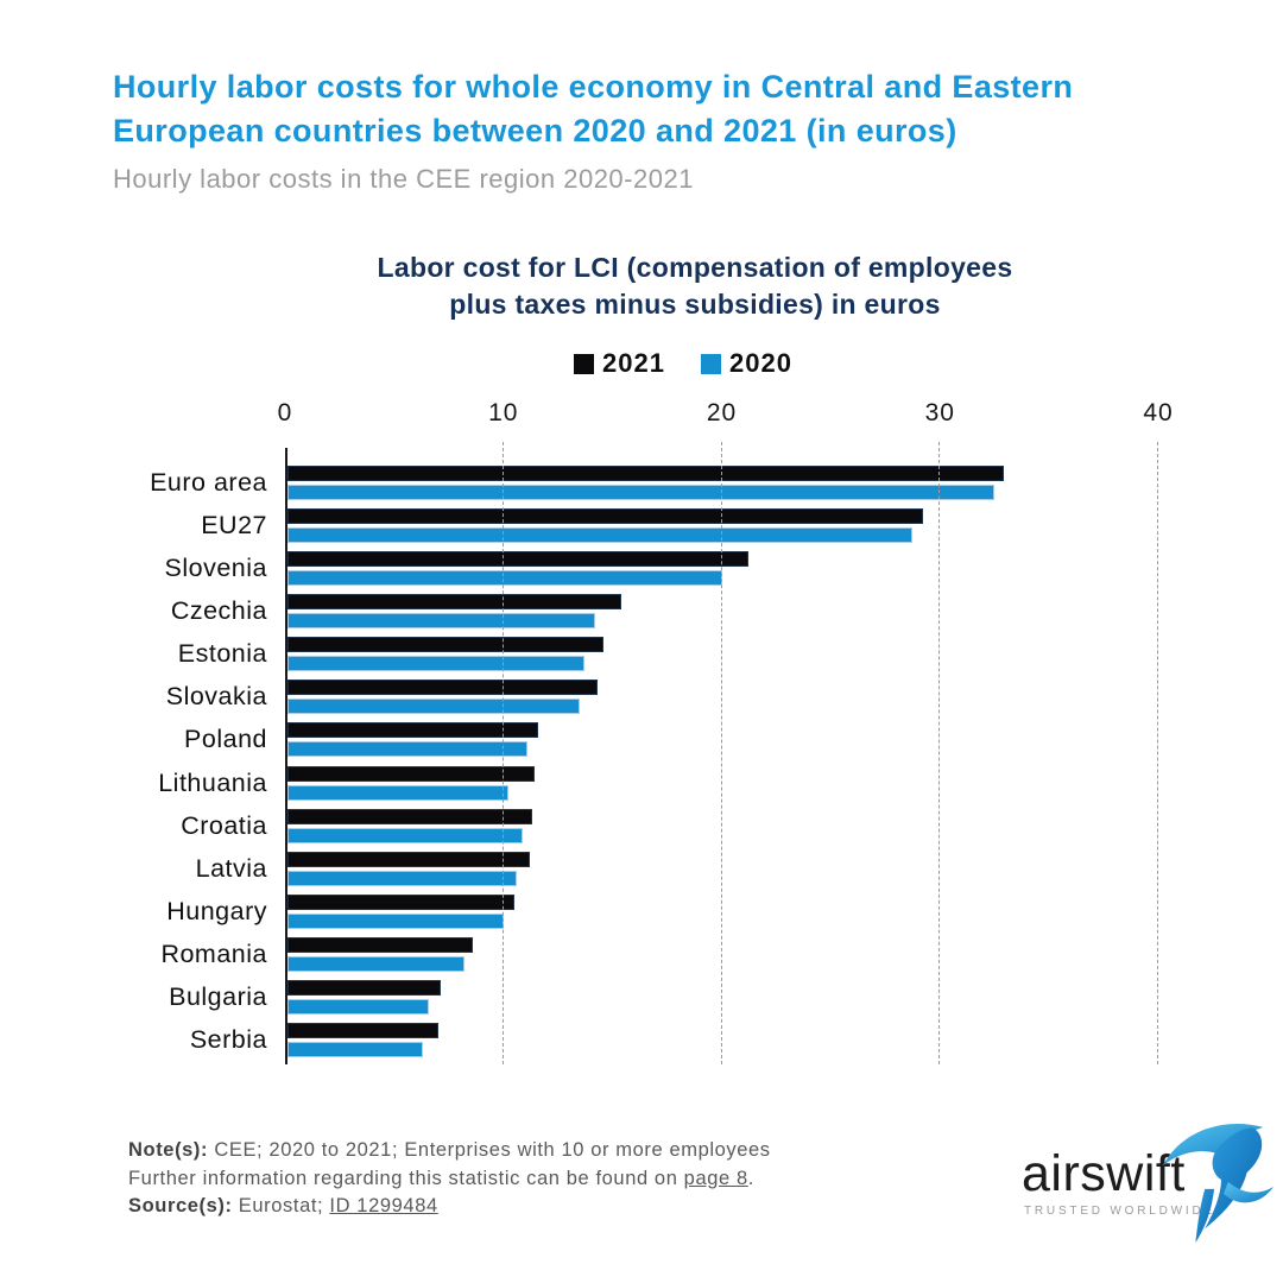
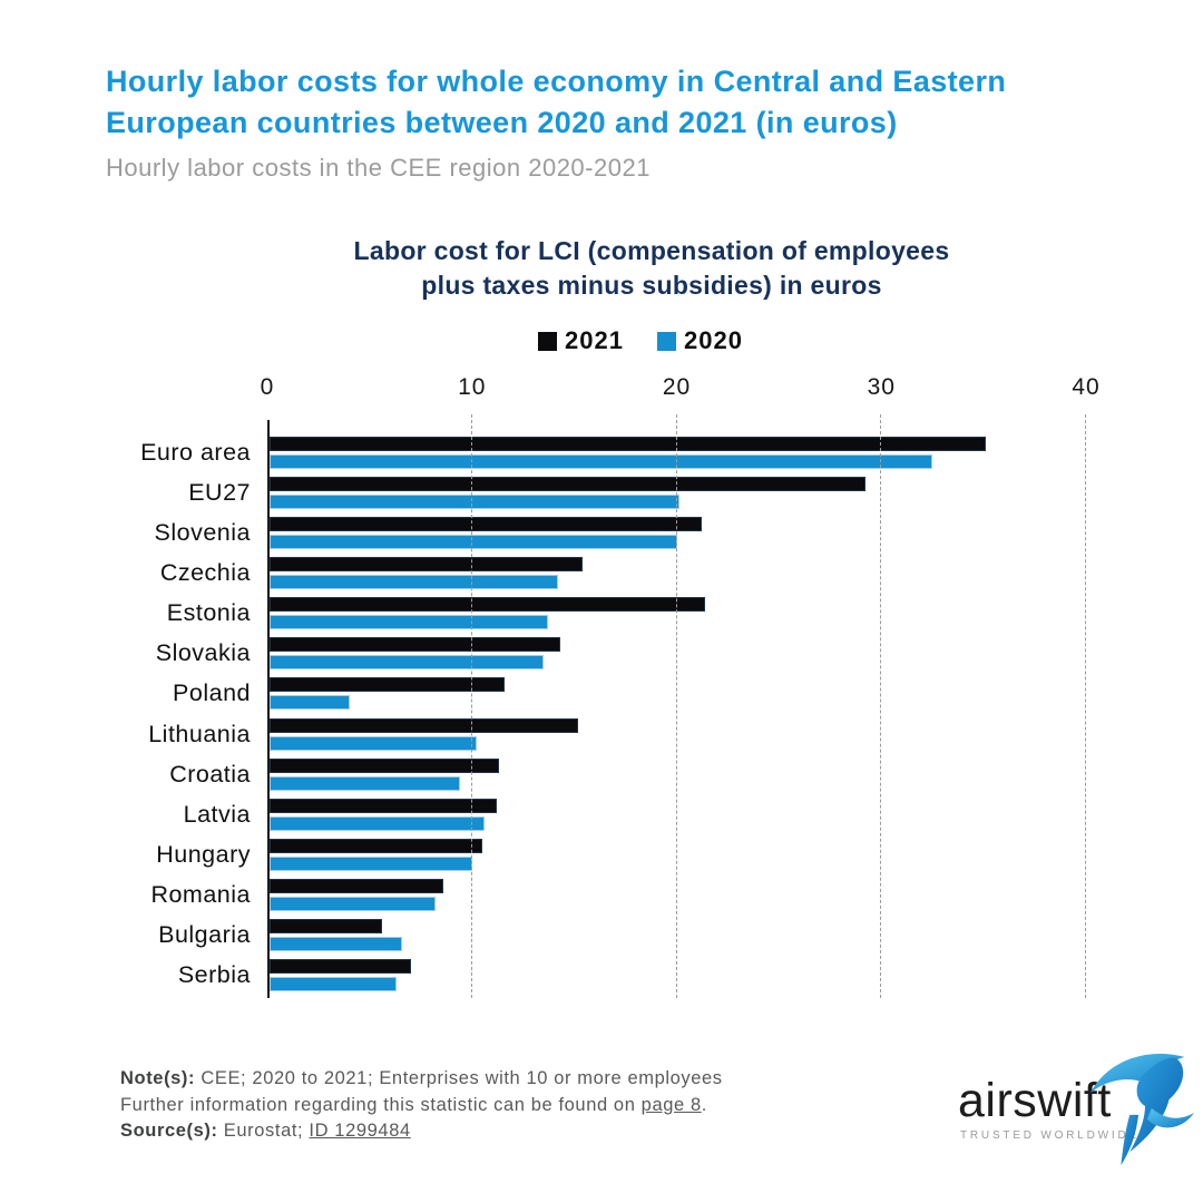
2021/Euro area: 32.8 -> 35.0
2020/EU27: 28.6 -> 20.0
2021/Estonia: 14.5 -> 21.3
2020/Poland: 11.0 -> 3.9
2021/Lithuania: 11.3 -> 15.1
2020/Croatia: 10.8 -> 9.3
2021/Bulgaria: 7.0 -> 5.5
